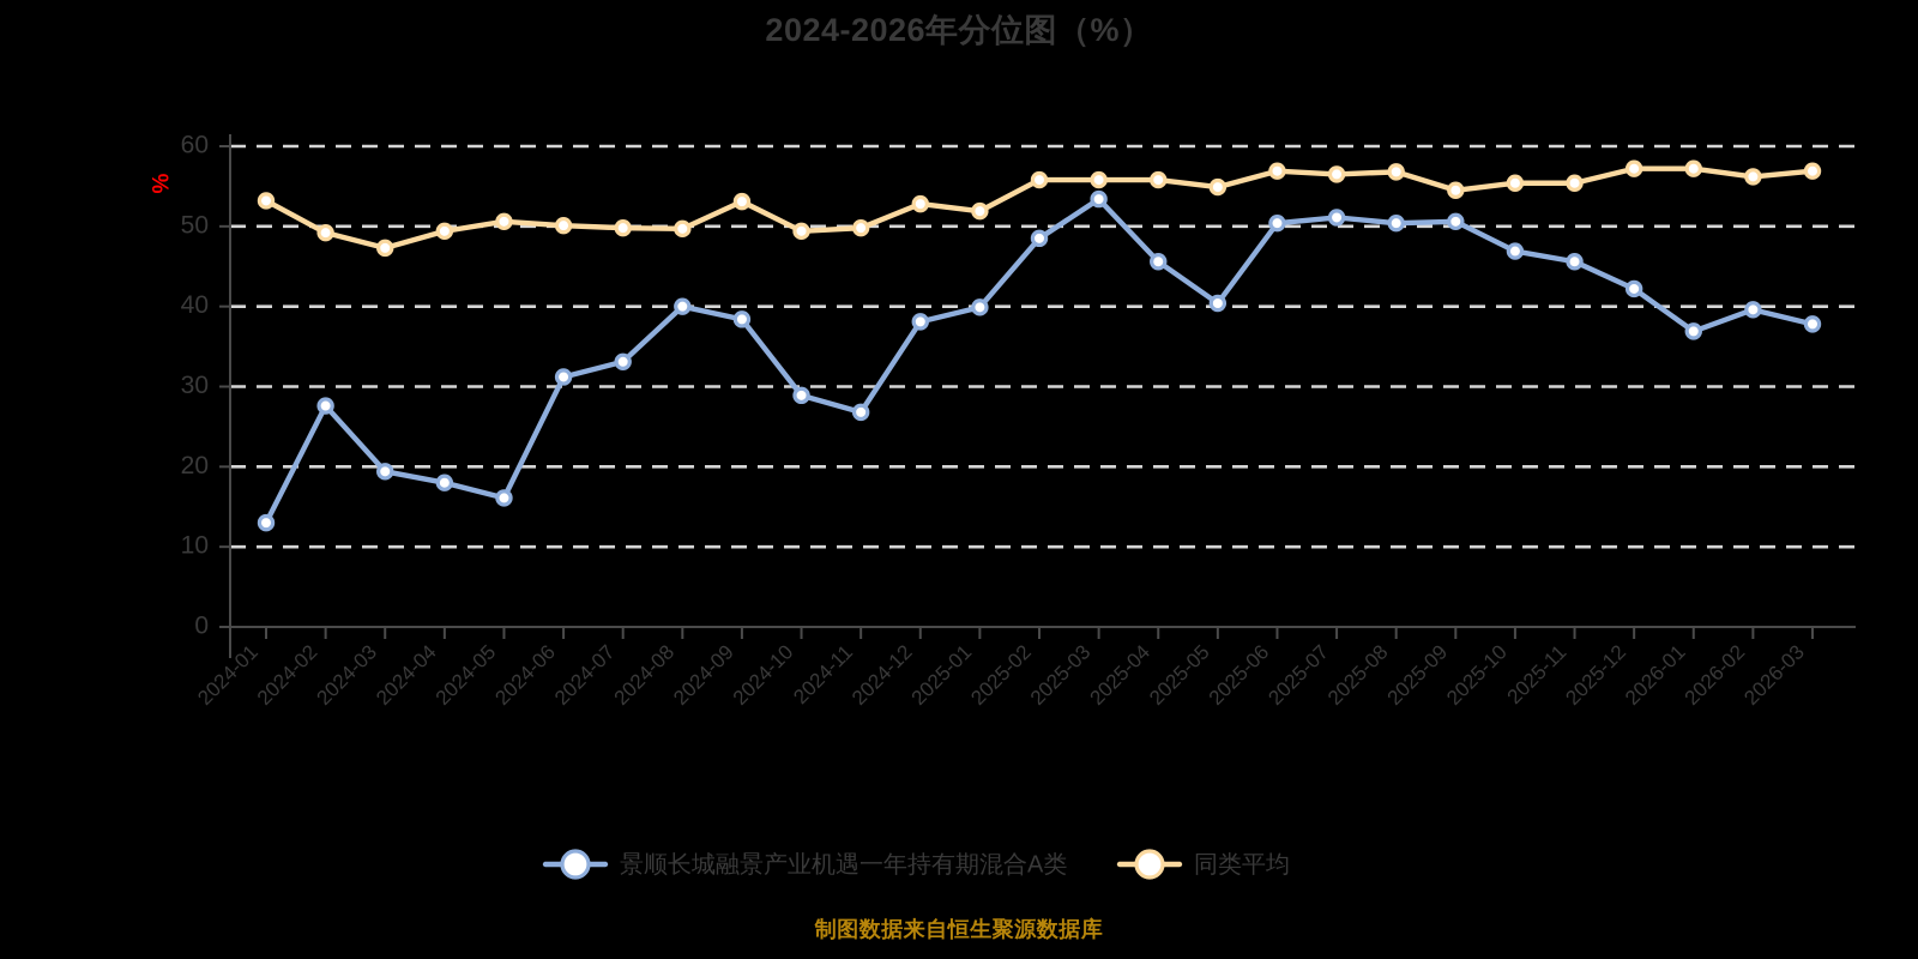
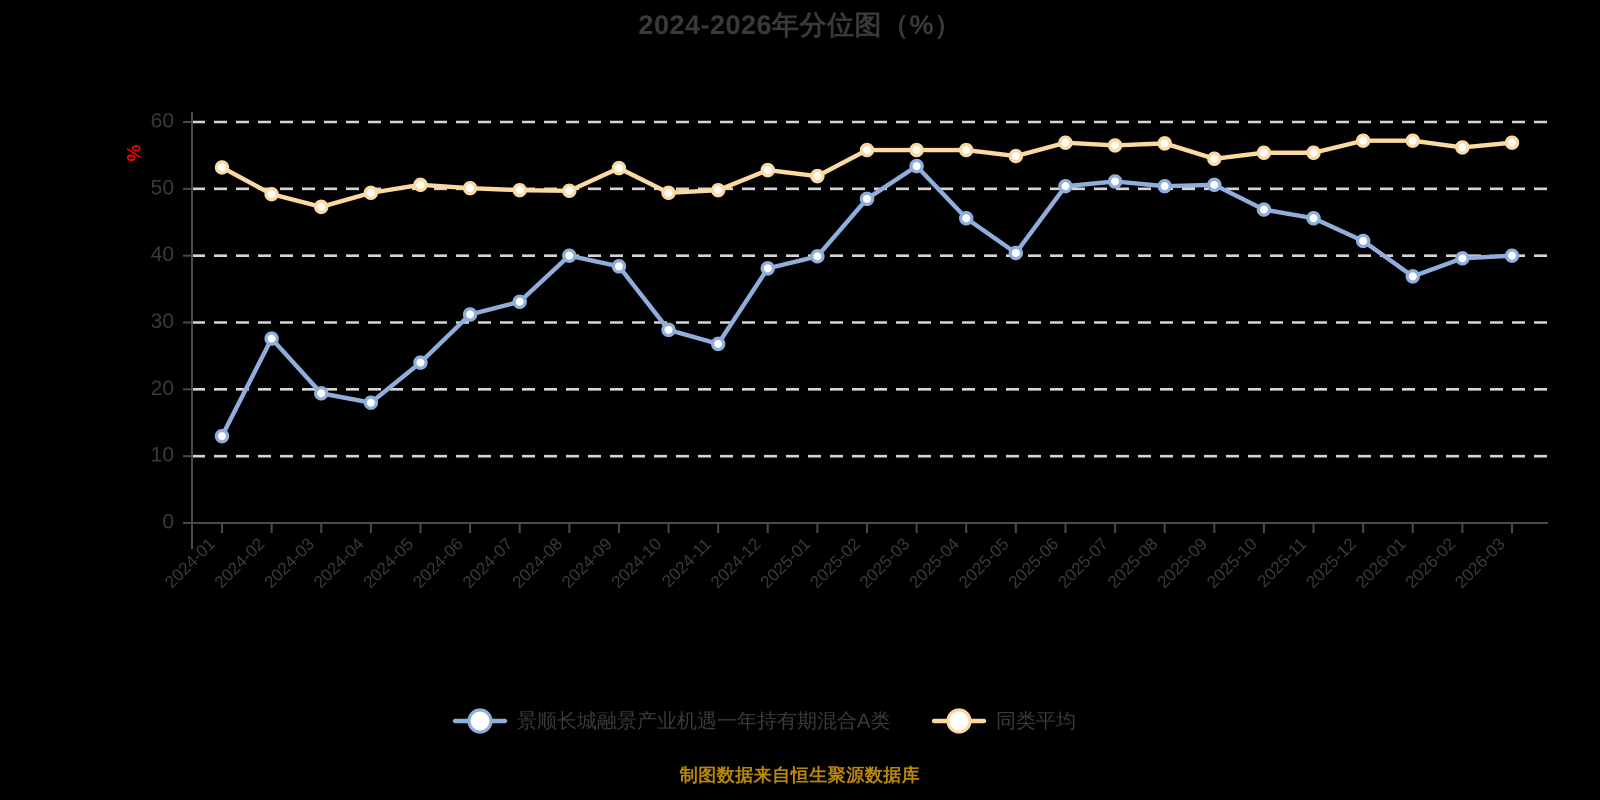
景顺长城融景产业机遇一年持有期混合A类/2024-05: 16 -> 24
景顺长城融景产业机遇一年持有期混合A类/2026-03: 38 -> 40
